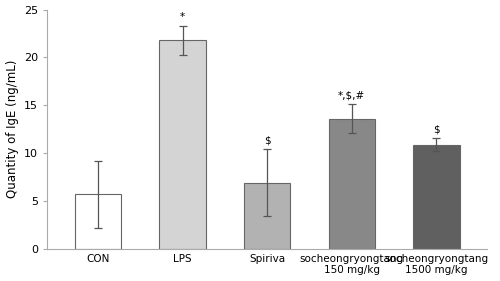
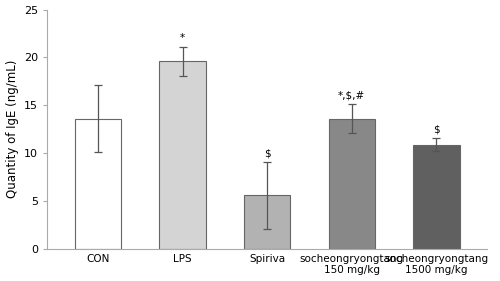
CON: 5.7 -> 13.6
LPS: 21.8 -> 19.6
Spiriva: 6.9 -> 5.6
